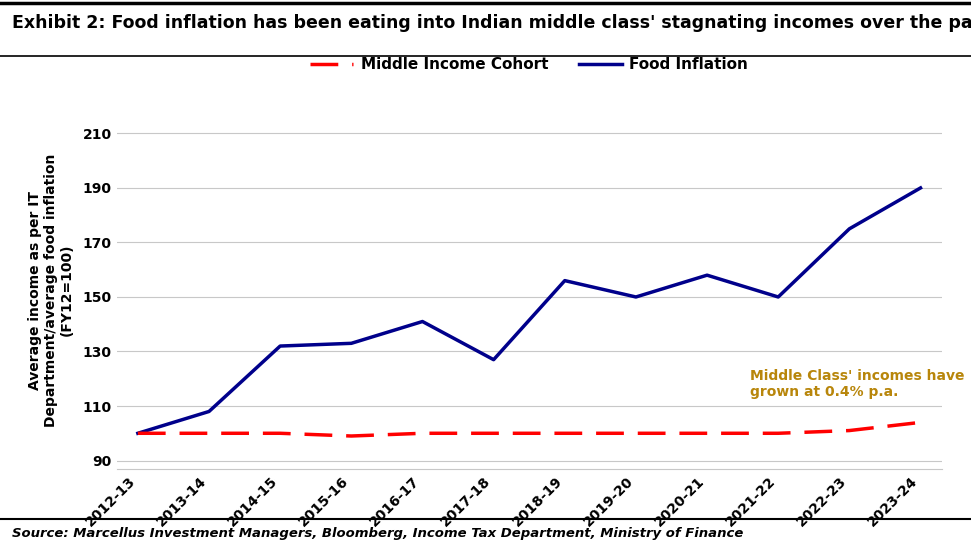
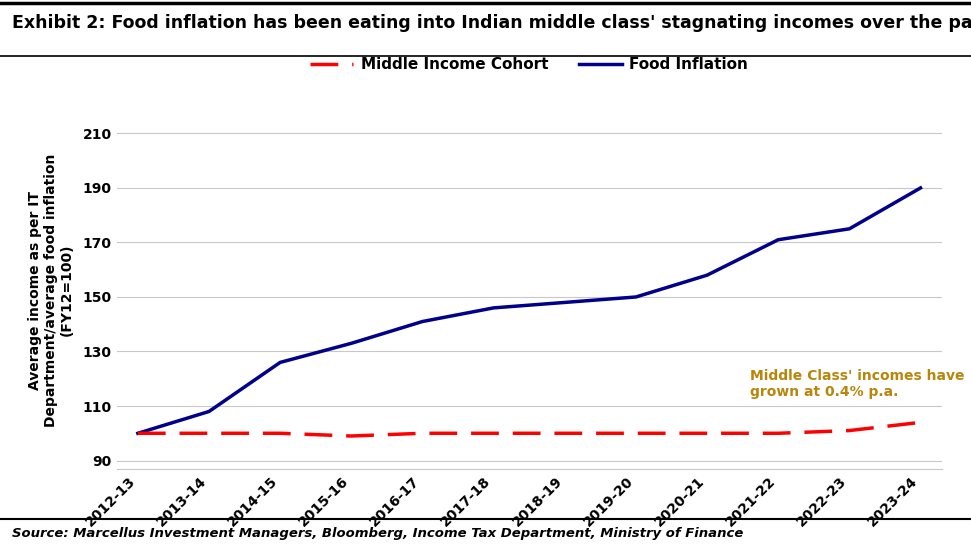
Food Inflation/2014-15: 132 -> 126
Food Inflation/2017-18: 127 -> 146
Food Inflation/2018-19: 156 -> 148
Food Inflation/2021-22: 150 -> 171
